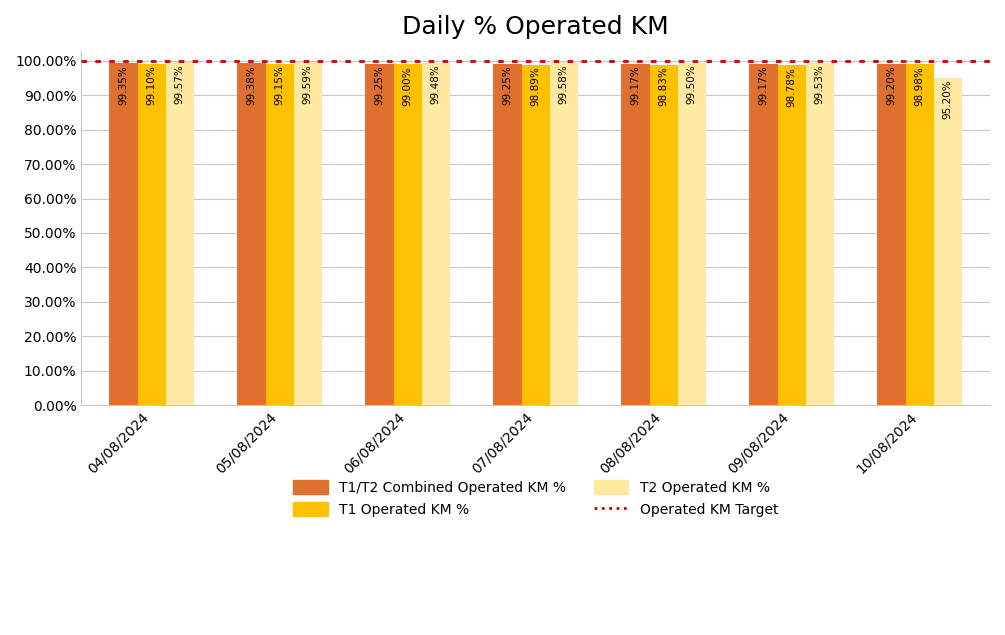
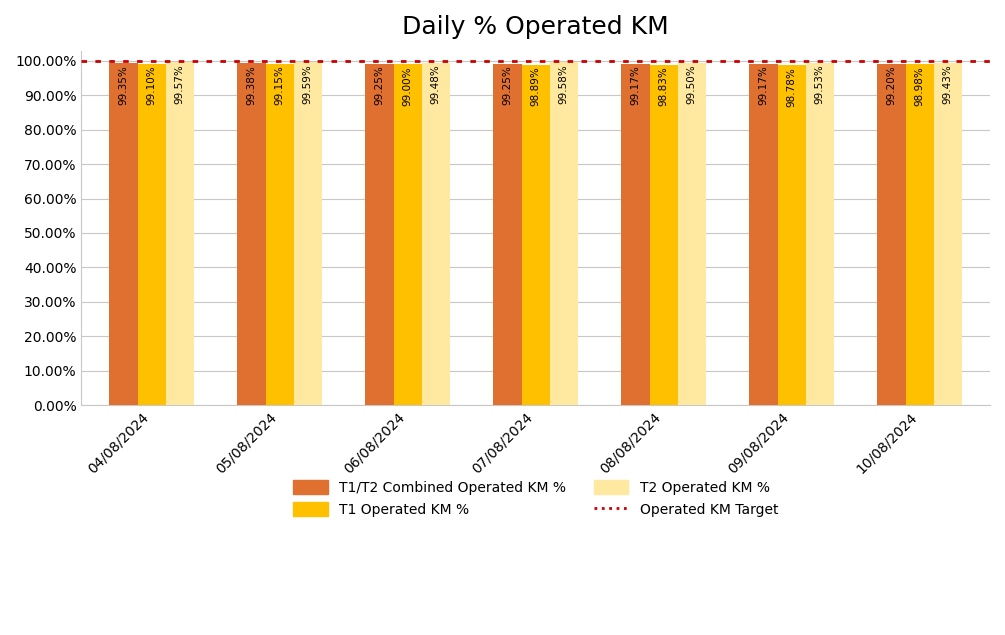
T2 Operated KM %/10/08/2024: 95.20% -> 99.43%
